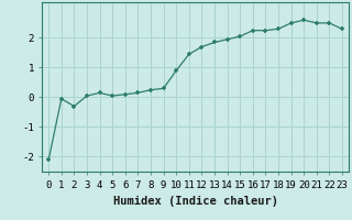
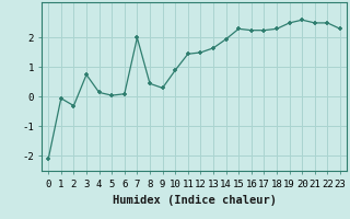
3: 0.05 -> 0.75
7: 0.15 -> 2.00
8: 0.25 -> 0.45
12: 1.70 -> 1.50
13: 1.85 -> 1.65
15: 2.05 -> 2.30
